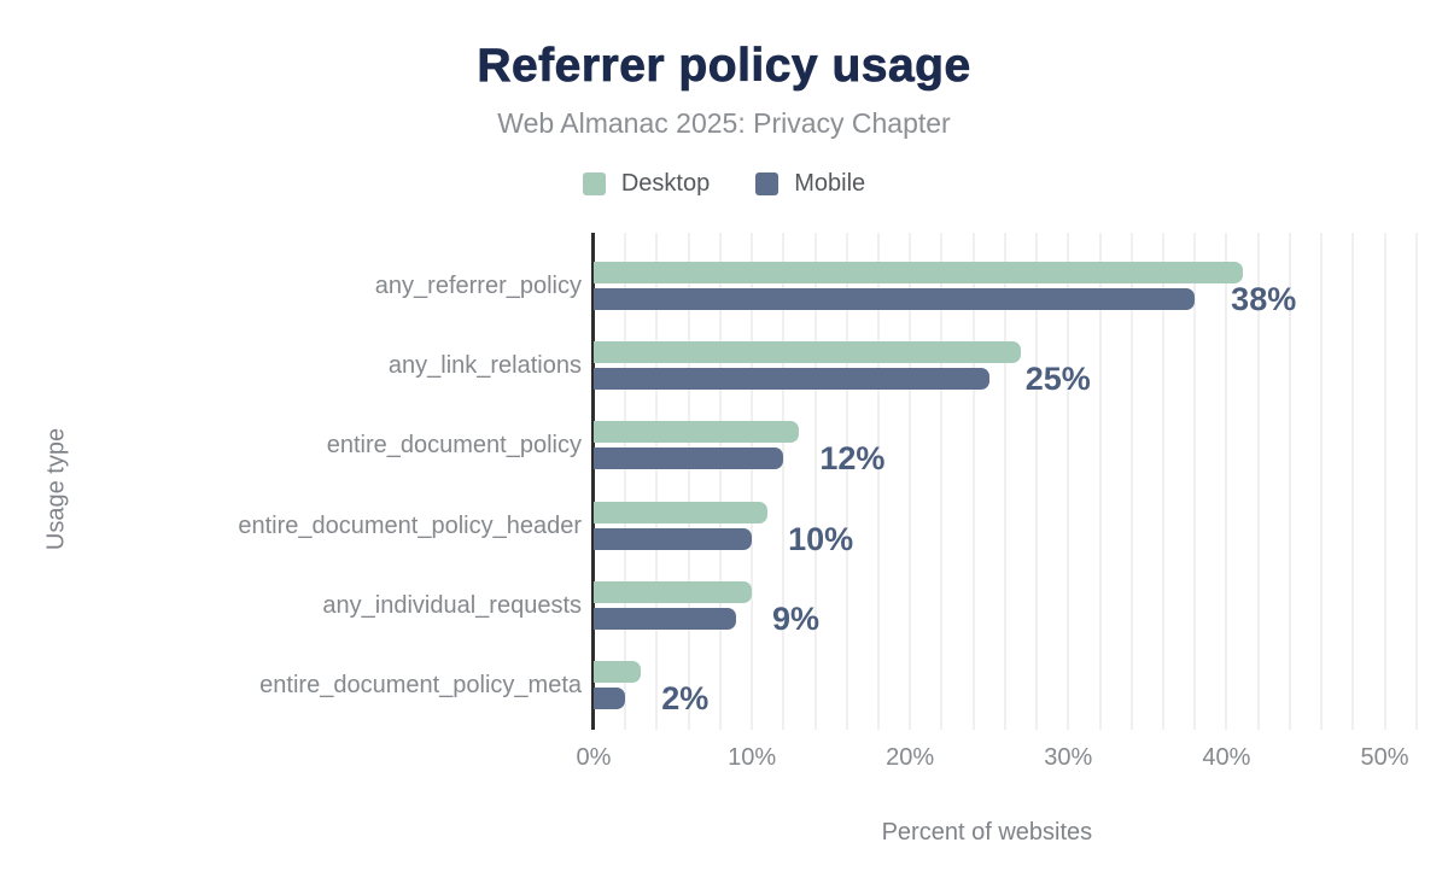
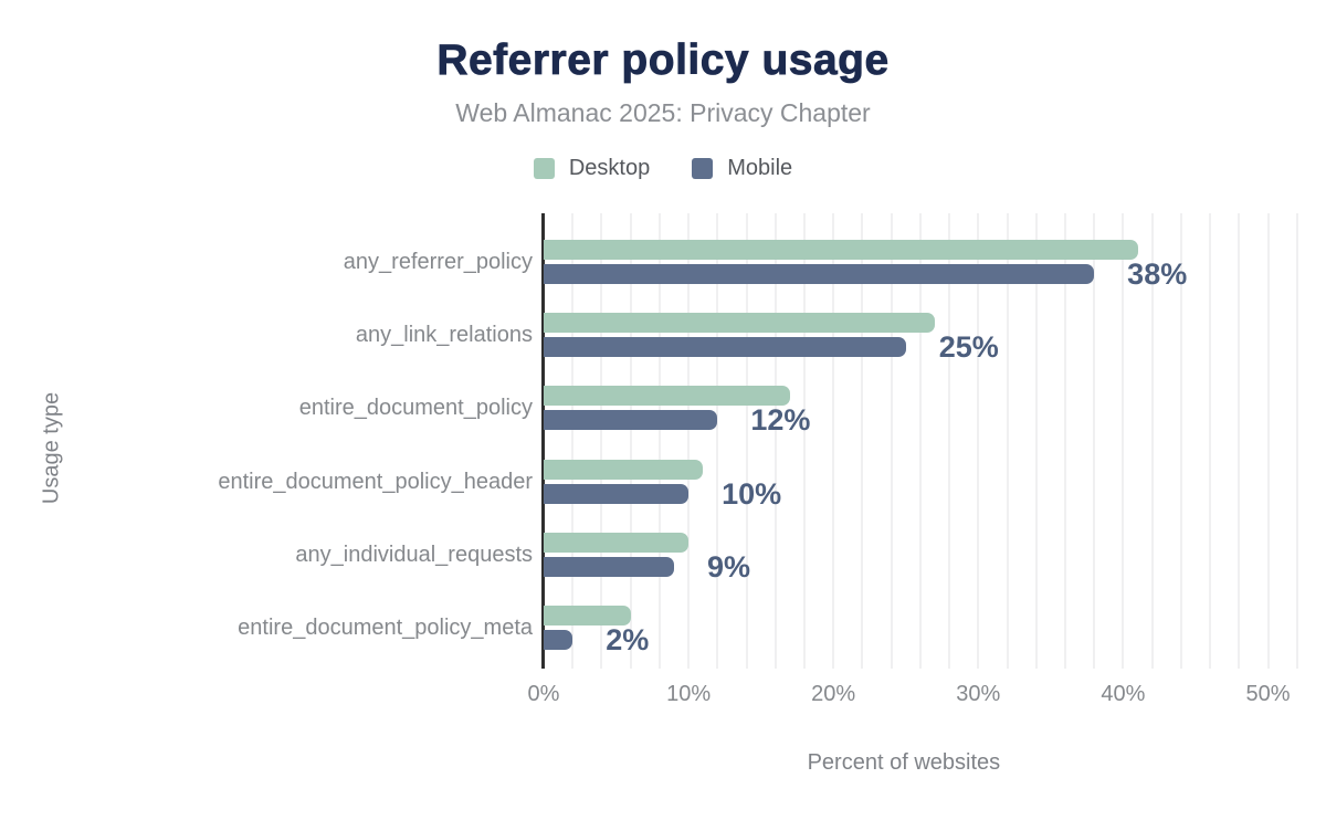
Desktop/entire_document_policy: 13% -> 17%
Desktop/entire_document_policy_meta: 3% -> 6%
